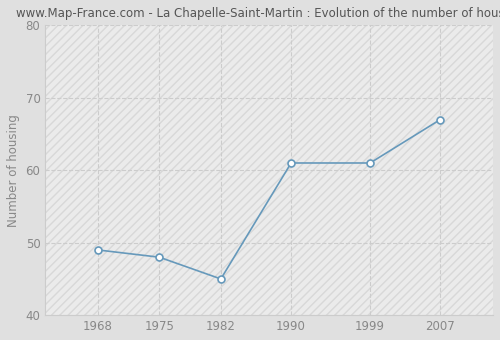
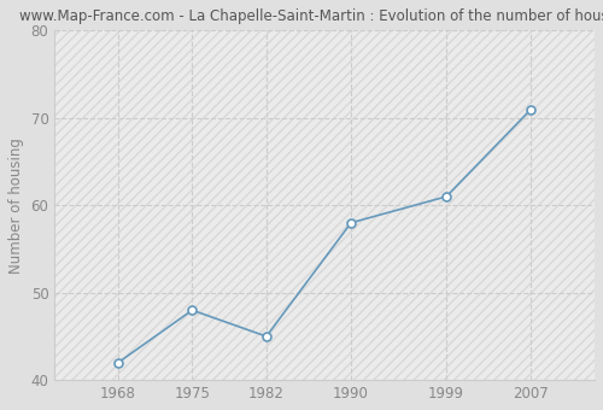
1968: 49 -> 42
1990: 61 -> 58
2007: 67 -> 71
